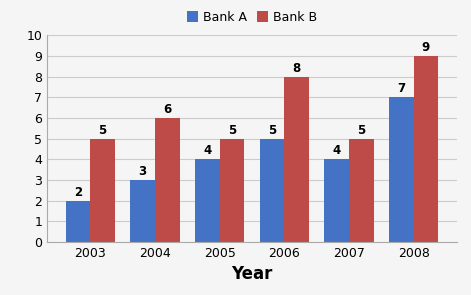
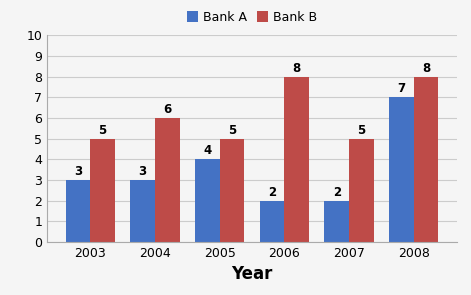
Bank A/2003: 2 -> 3
Bank A/2006: 5 -> 2
Bank A/2007: 4 -> 2
Bank B/2008: 9 -> 8
